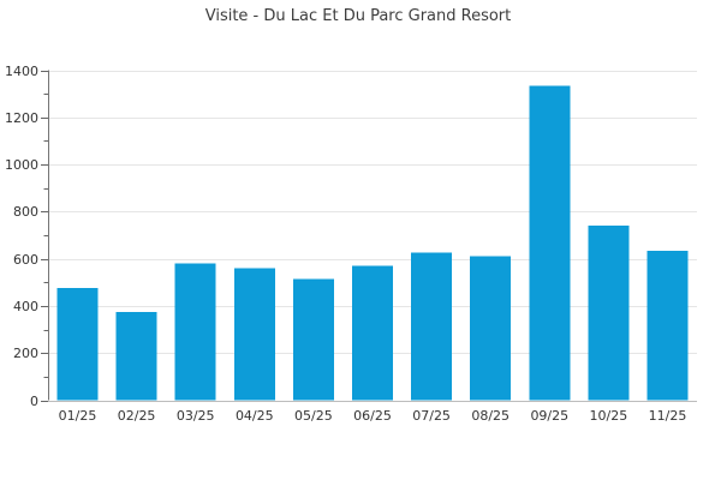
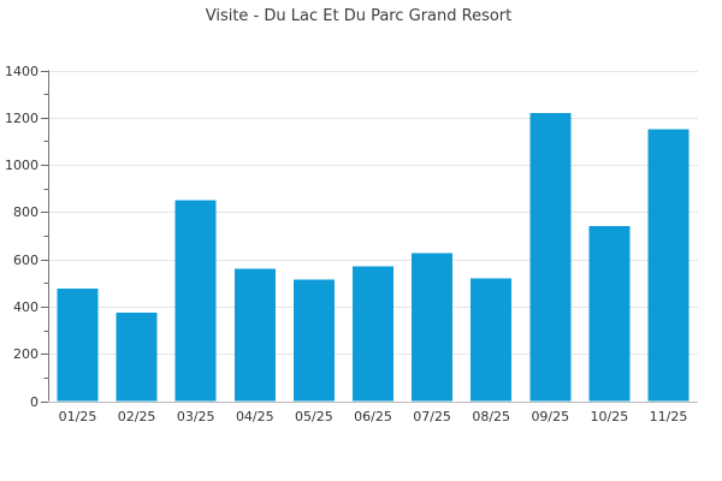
03/25: 580 -> 850
08/25: 610 -> 520
09/25: 1340 -> 1220
11/25: 640 -> 1150
